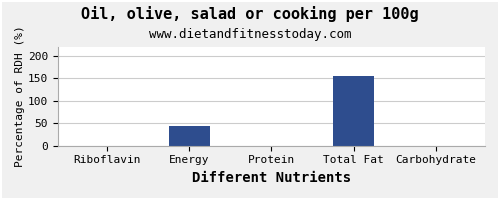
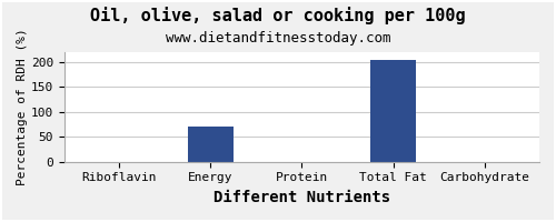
Energy: 45 -> 70
Total Fat: 155 -> 205
